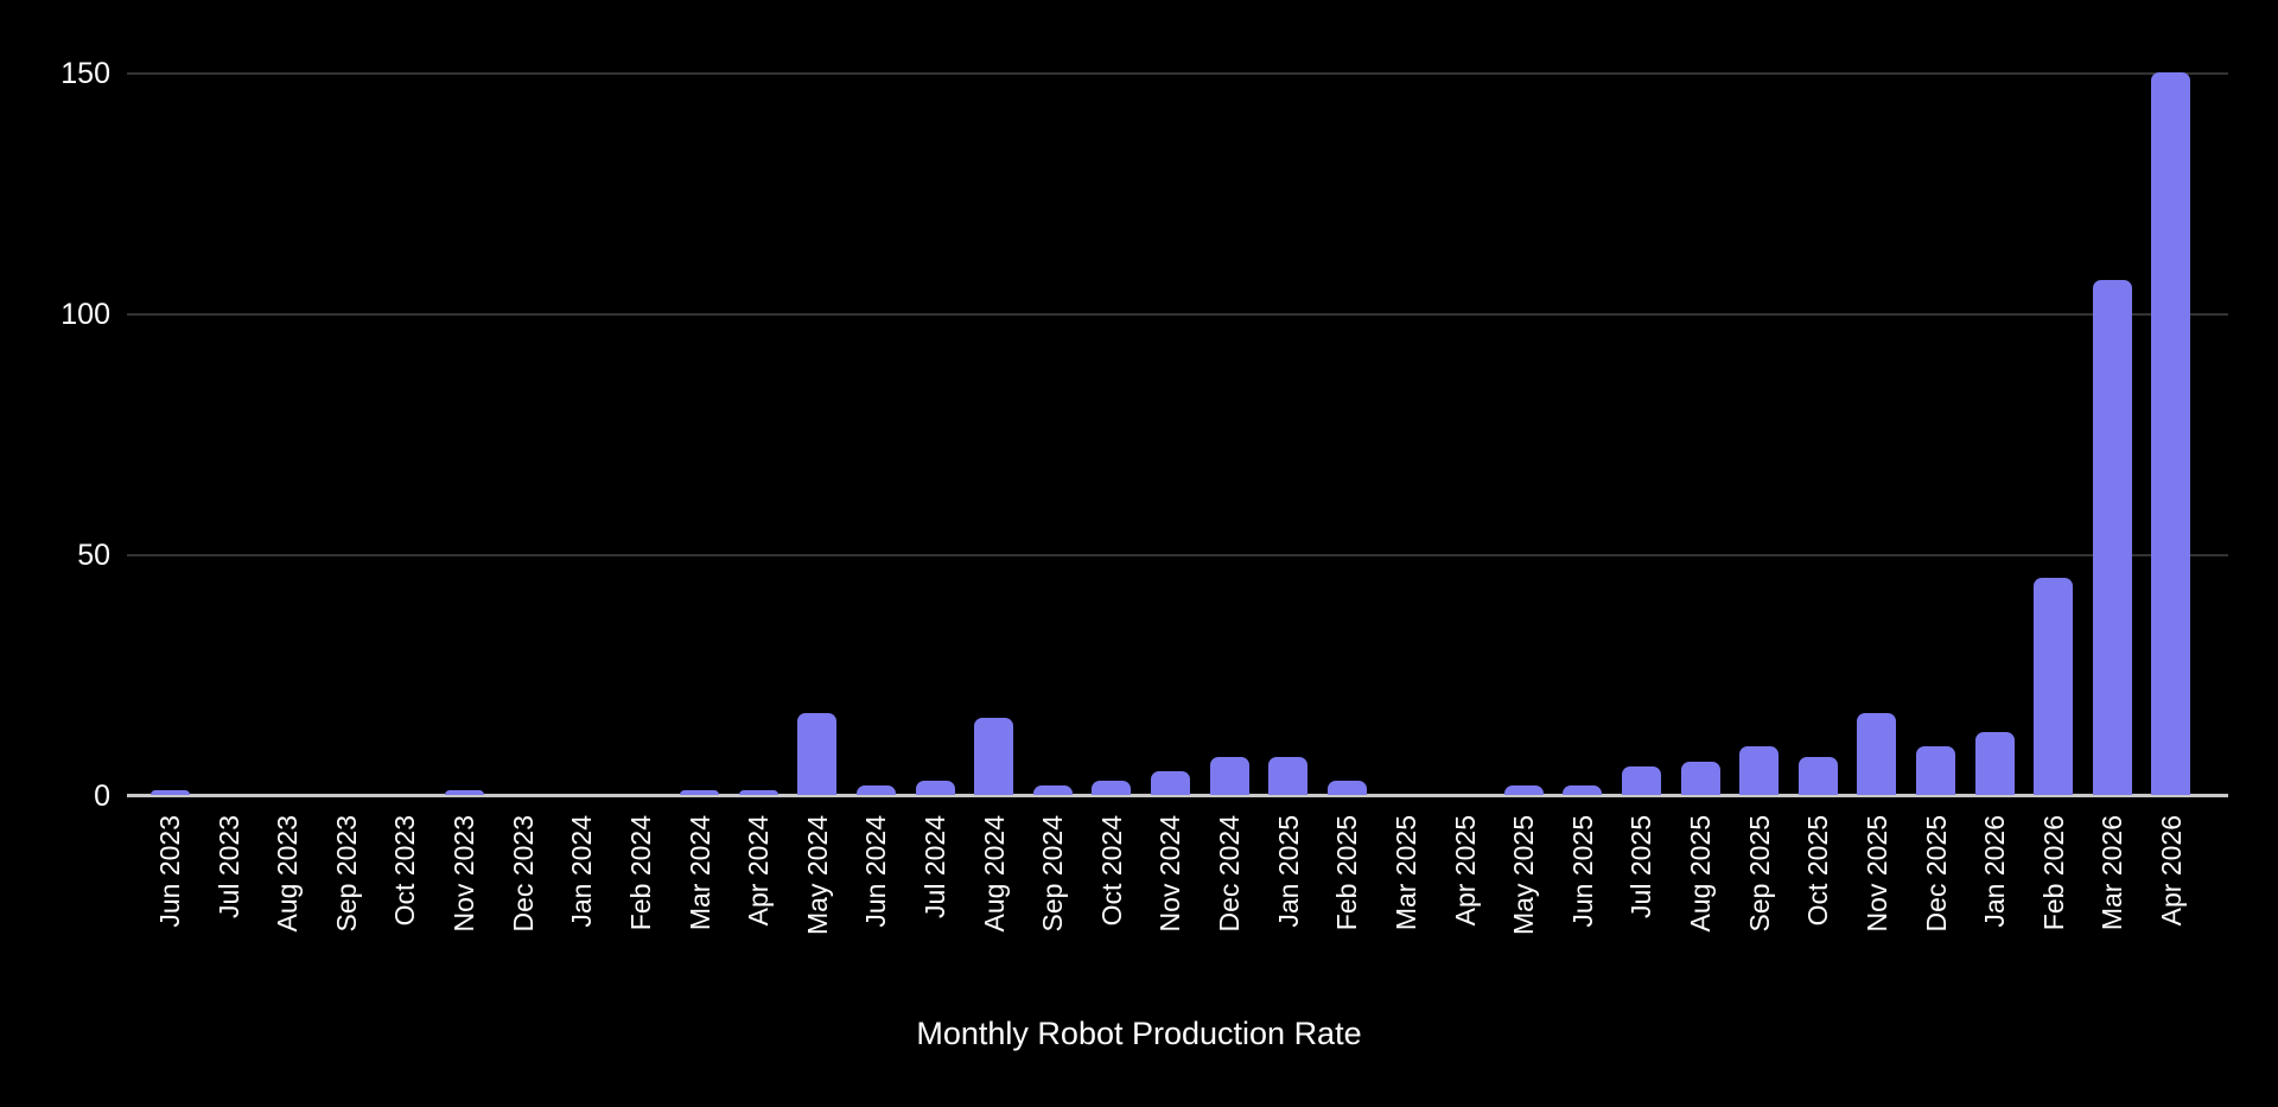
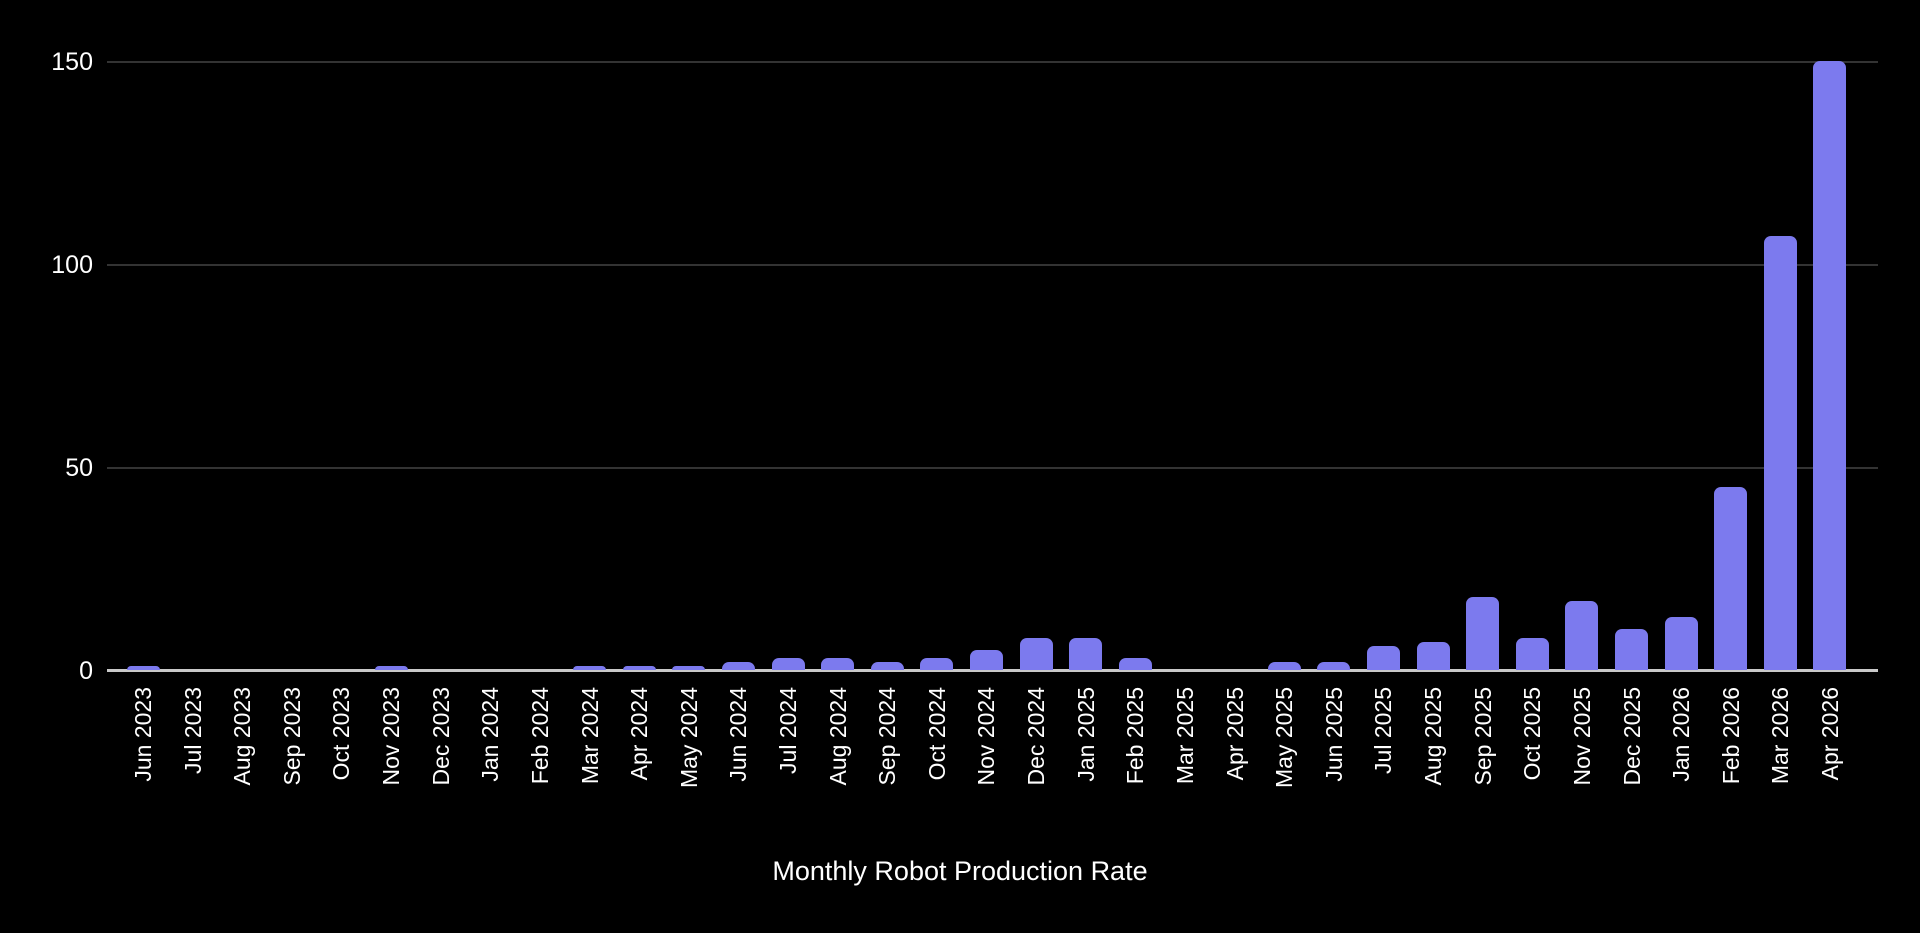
May 2024: 17 -> 1
Aug 2024: 16 -> 3
Sep 2025: 10 -> 18
